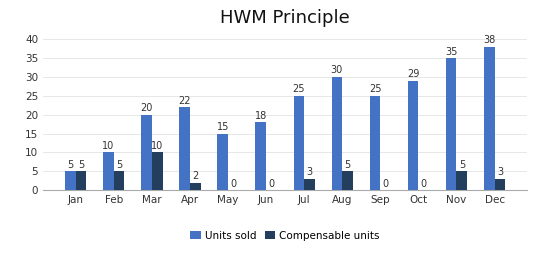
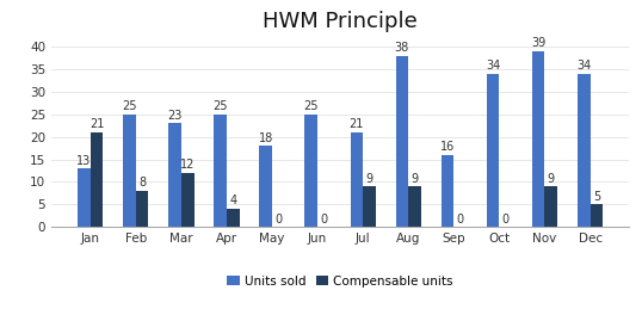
Units sold/Jan: 5 -> 13
Compensable units/Jan: 5 -> 21
Units sold/Feb: 10 -> 25
Compensable units/Feb: 5 -> 8
Units sold/Mar: 20 -> 23
Compensable units/Mar: 10 -> 12
Units sold/Apr: 22 -> 25
Compensable units/Apr: 2 -> 4
Units sold/May: 15 -> 18
Units sold/Jun: 18 -> 25
Units sold/Jul: 25 -> 21
Compensable units/Jul: 3 -> 9
Units sold/Aug: 30 -> 38
Compensable units/Aug: 5 -> 9
Units sold/Sep: 25 -> 16
Units sold/Oct: 29 -> 34
Units sold/Nov: 35 -> 39
Compensable units/Nov: 5 -> 9
Units sold/Dec: 38 -> 34
Compensable units/Dec: 3 -> 5
